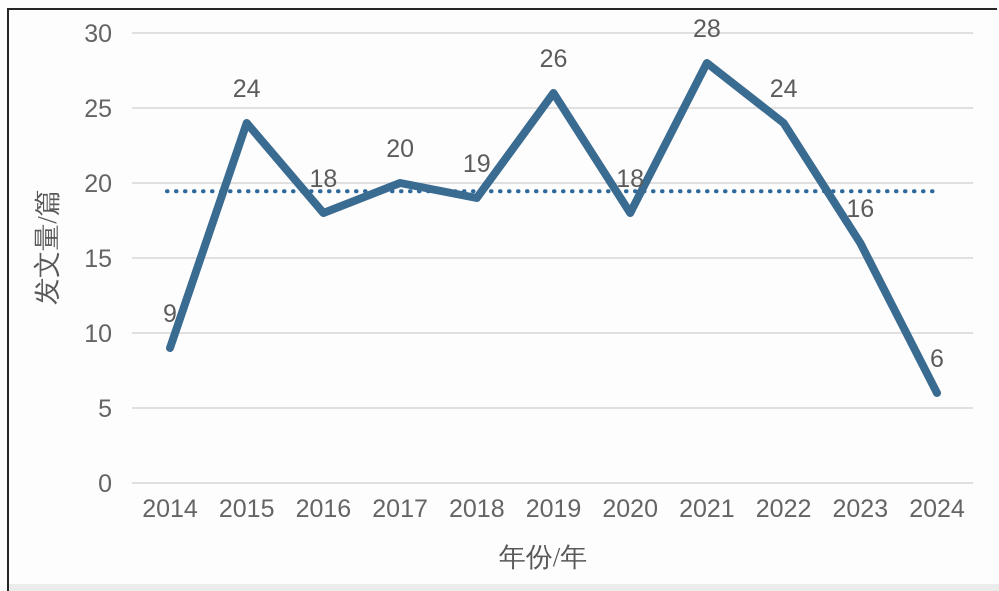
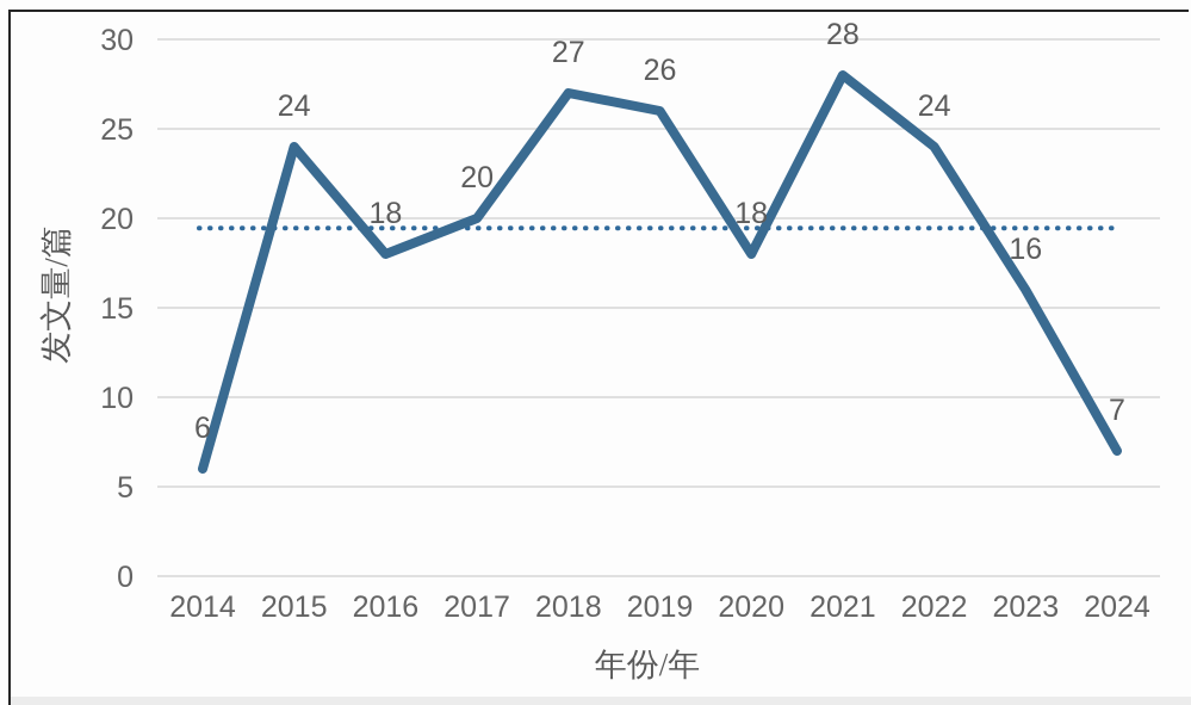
2014: 9 -> 6
2018: 19 -> 27
2024: 6 -> 7
